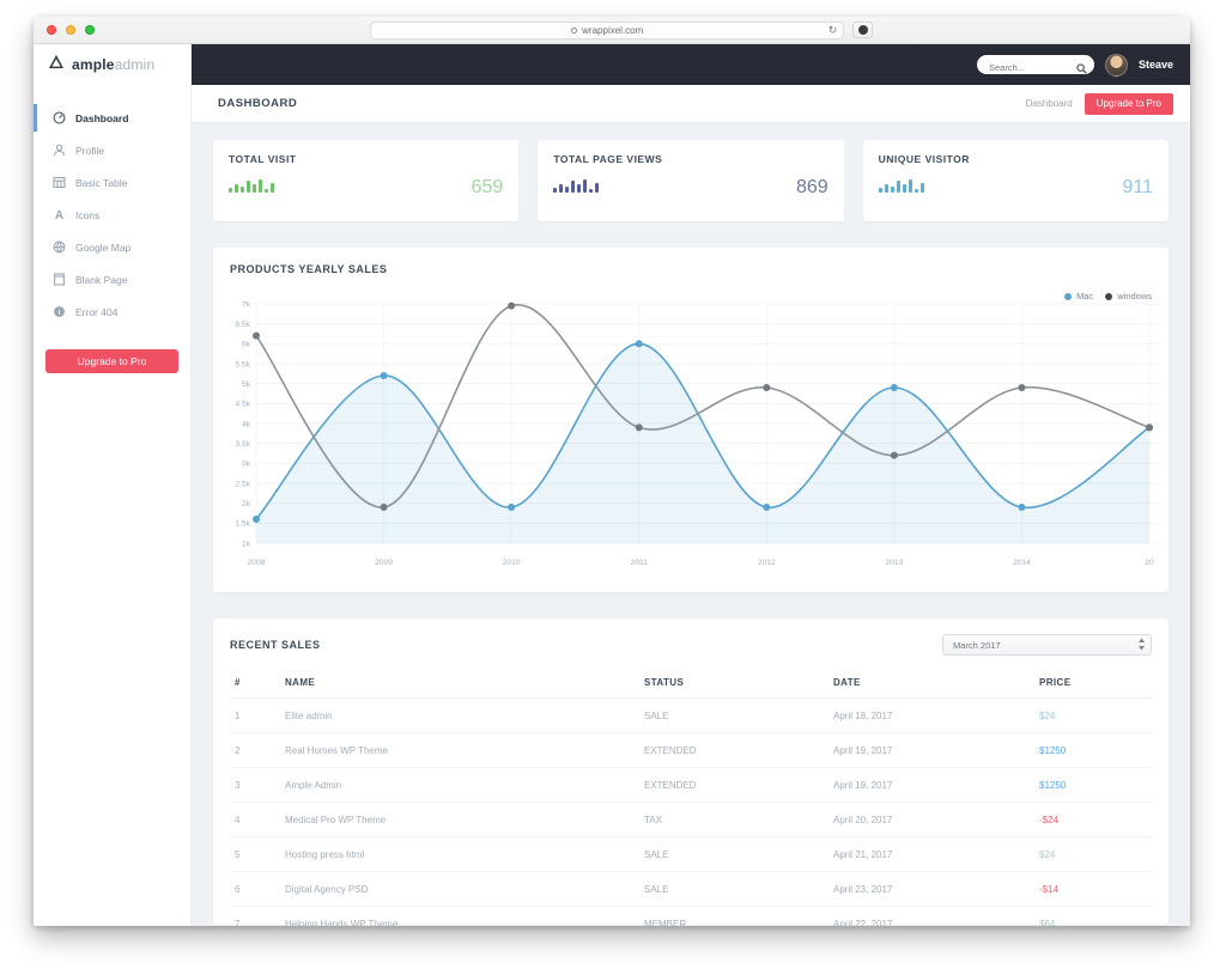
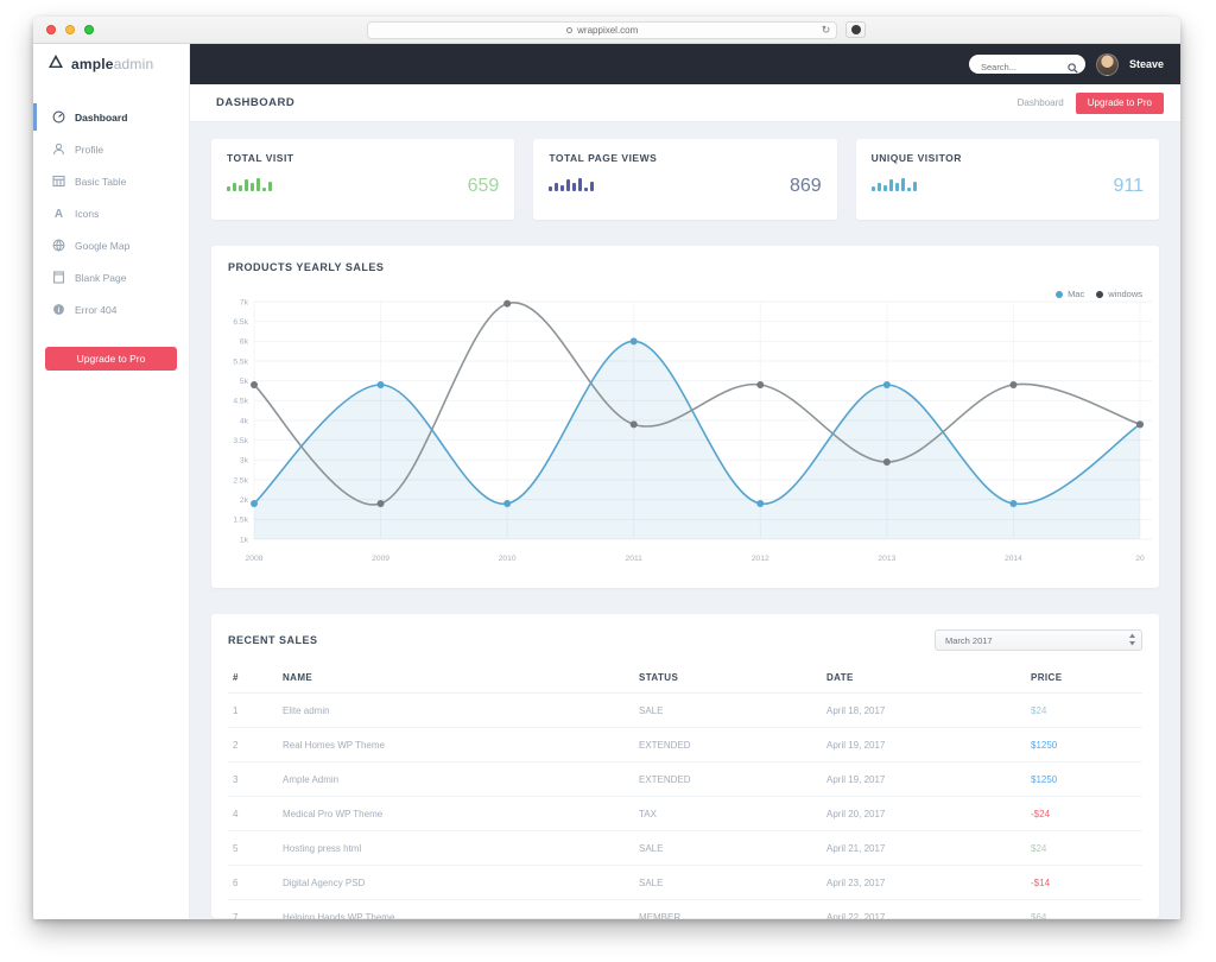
Mac/2008: 1.6k -> 1.9k
windows/2008: 6.2k -> 4.9k
Mac/2009: 5.2k -> 4.9k
windows/2013: 3.2k -> 3.0k
